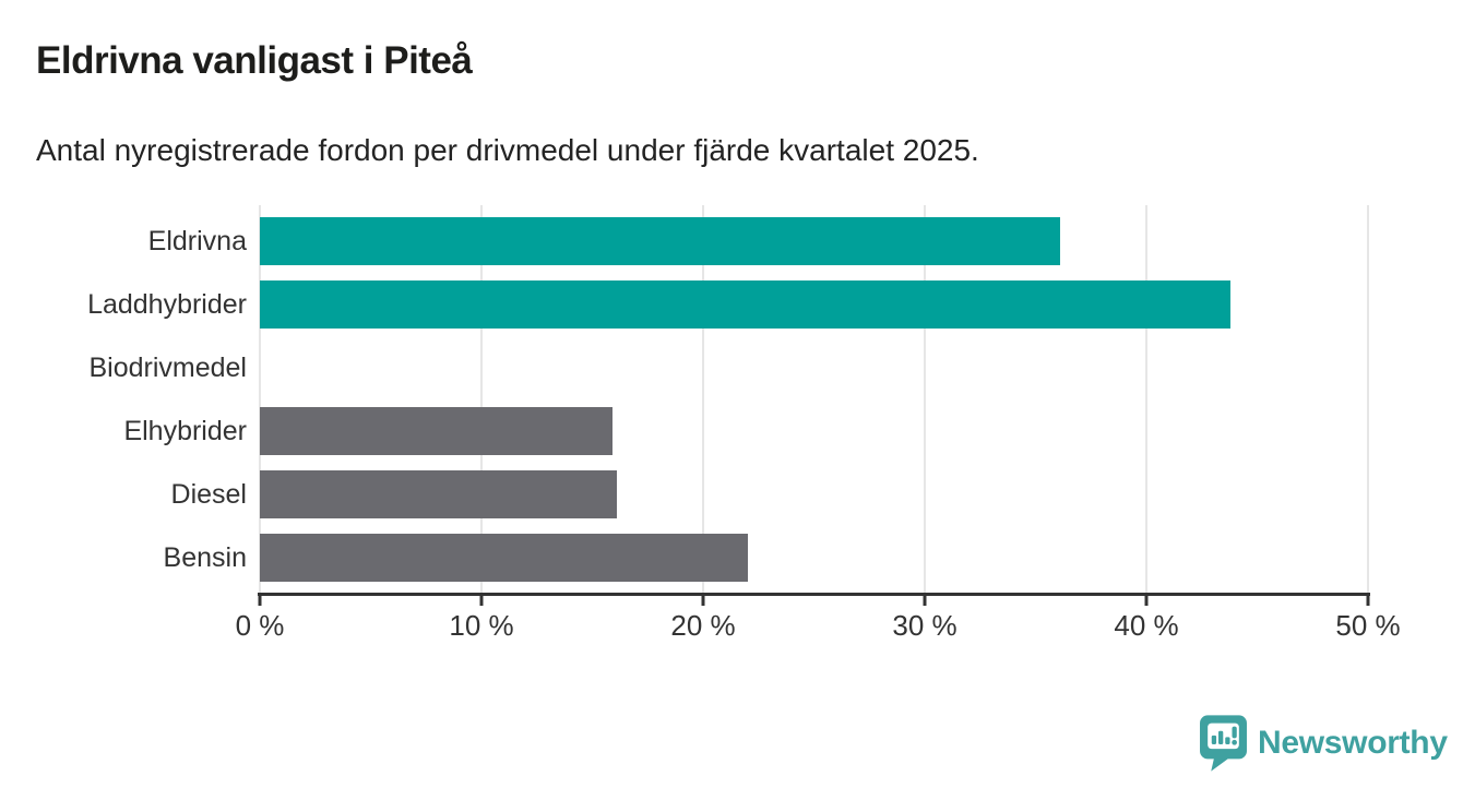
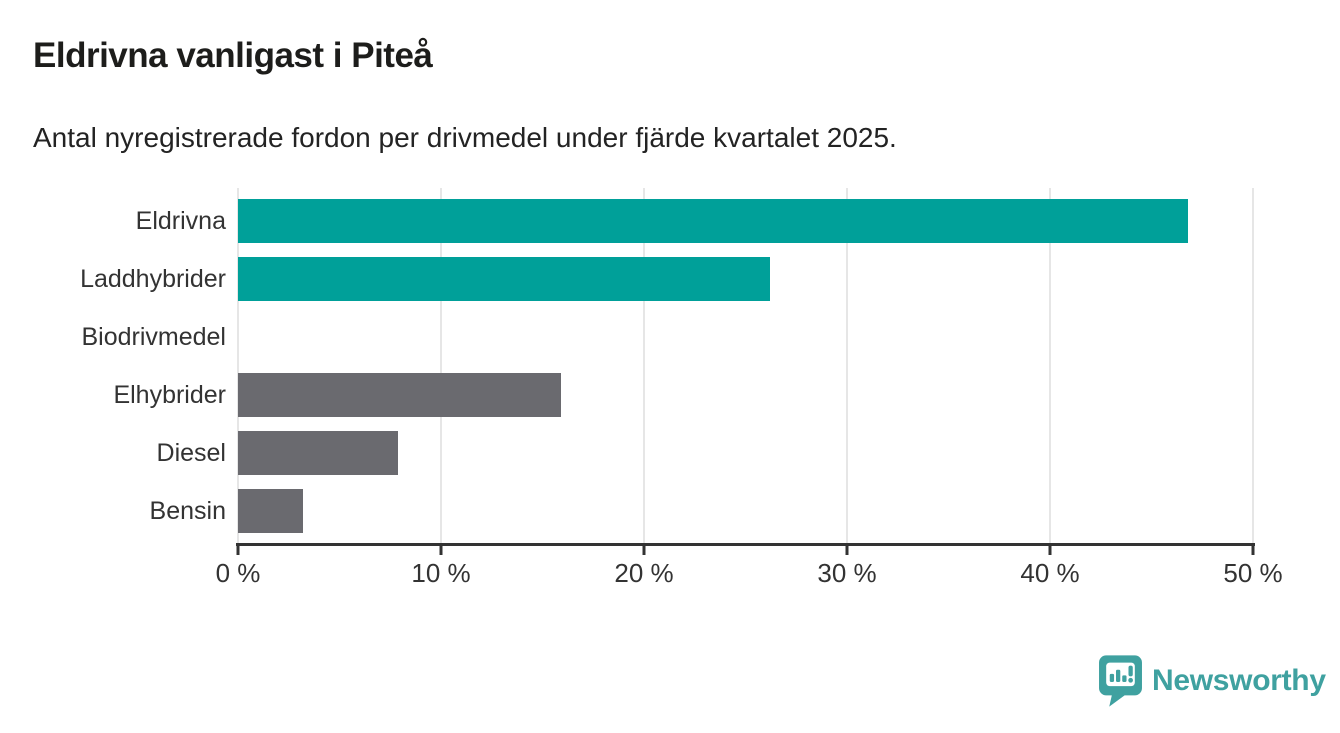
Eldrivna: 36.1% -> 46.8%
Laddhybrider: 43.8% -> 26.2%
Diesel: 16.1% -> 7.9%
Bensin: 22.0% -> 3.2%
